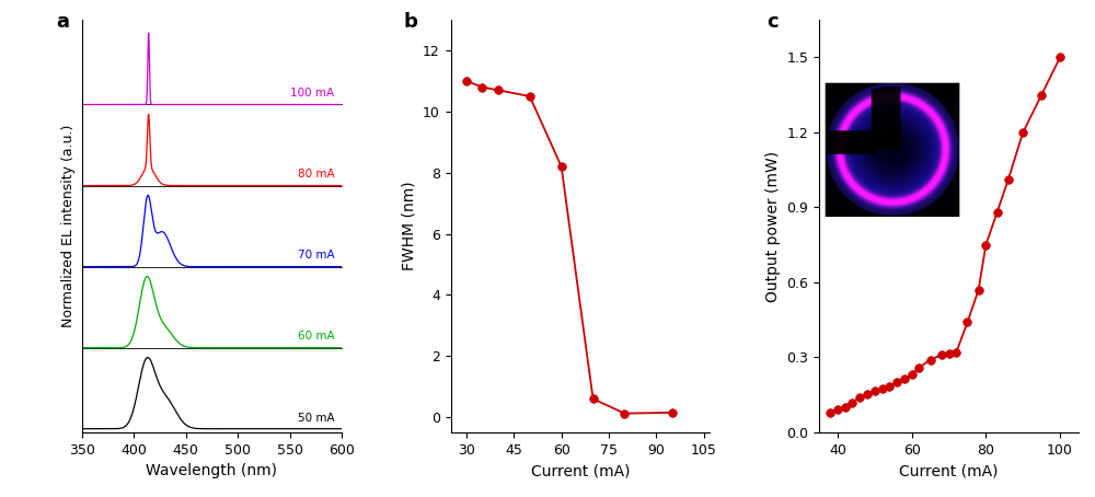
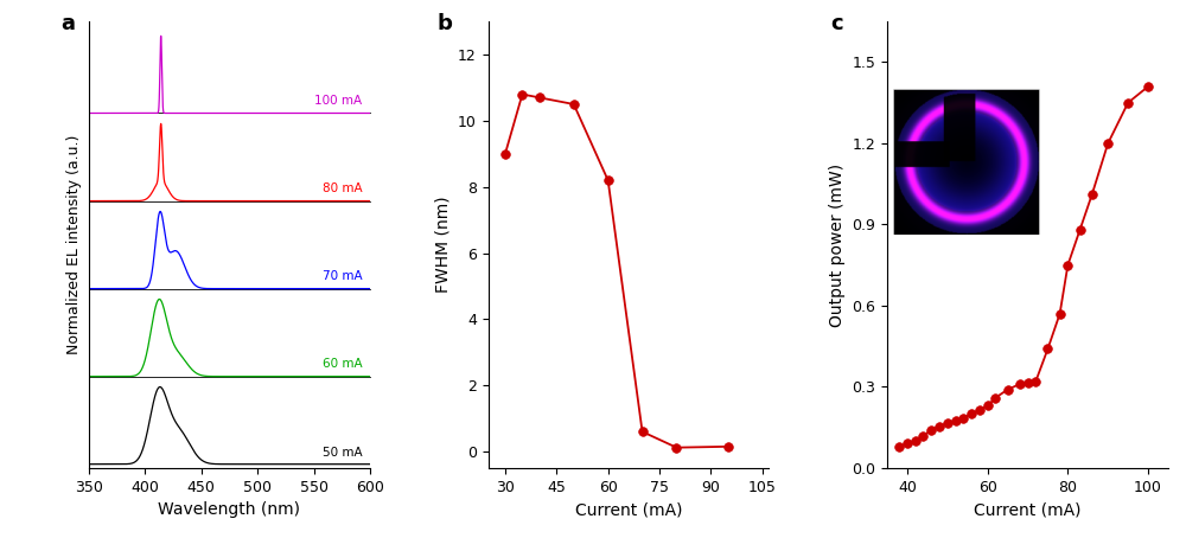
30: 11.00 -> 9.00
100: 1.500 -> 1.410
